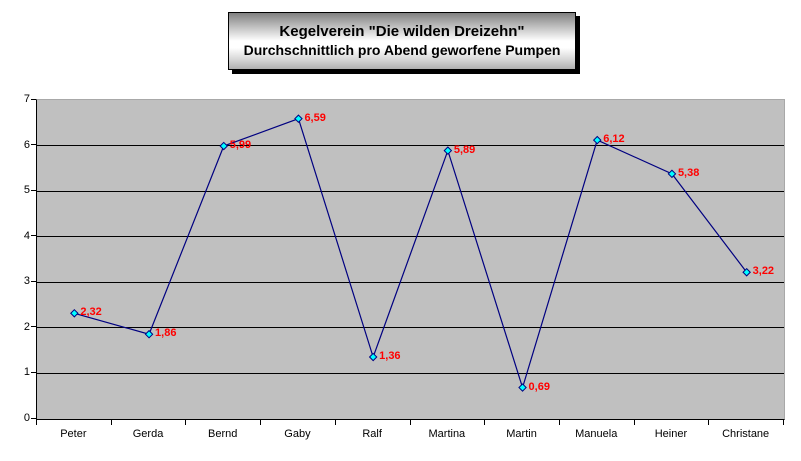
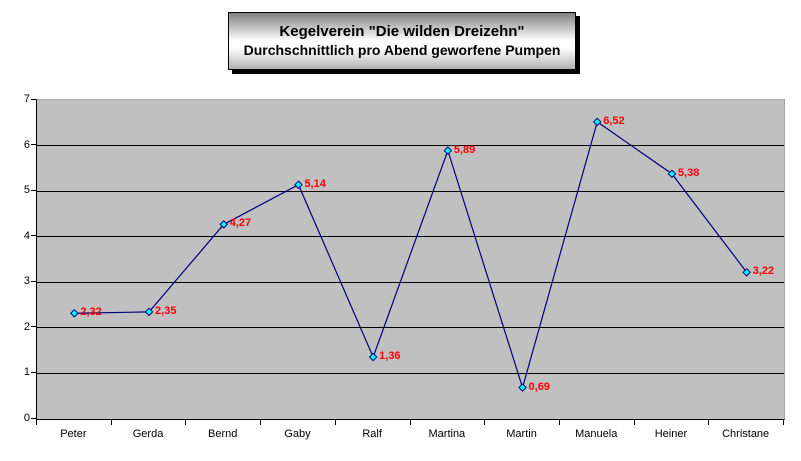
Gerda: 1,86 -> 2,35
Bernd: 5,99 -> 4,27
Gaby: 6,59 -> 5,14
Manuela: 6,12 -> 6,52
